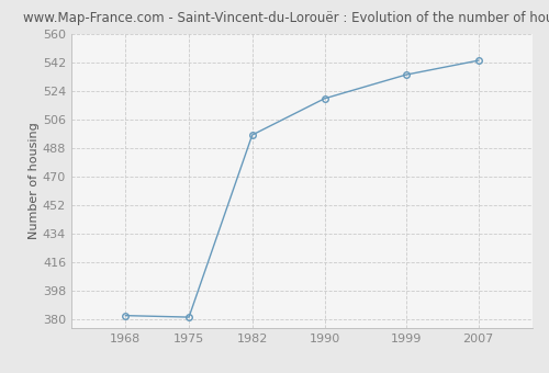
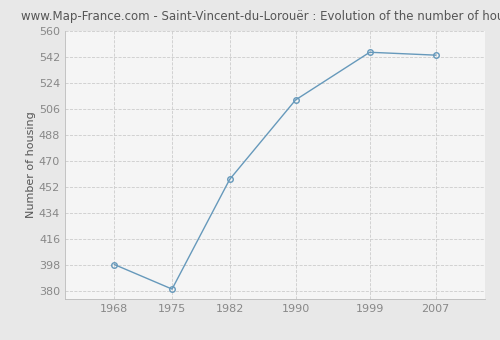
1968: 382 -> 398
1982: 496 -> 457
1990: 519 -> 512
1999: 534 -> 545
